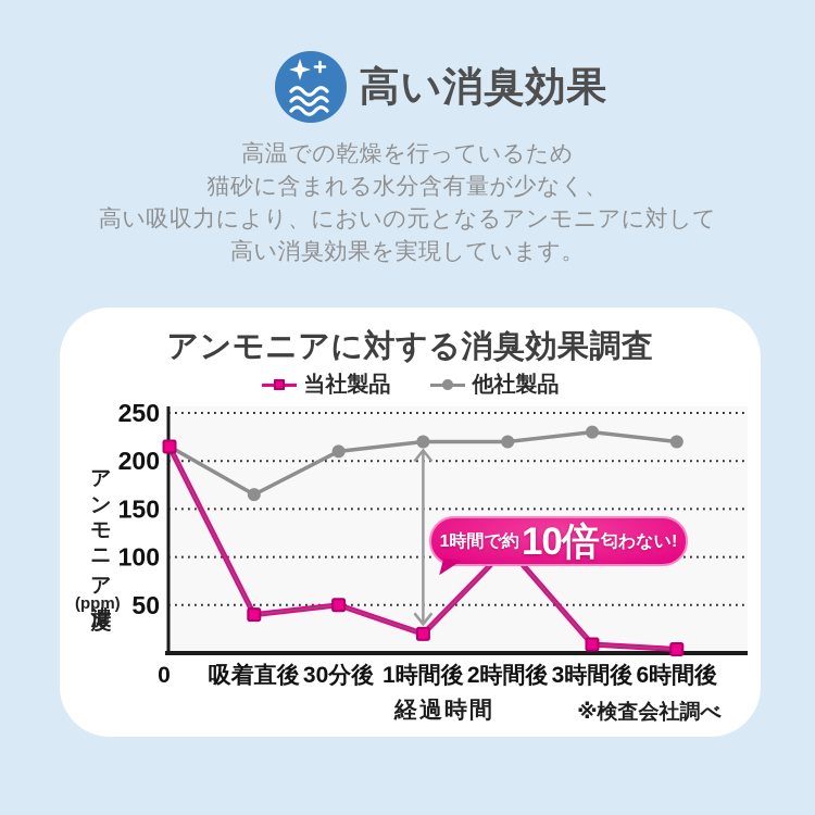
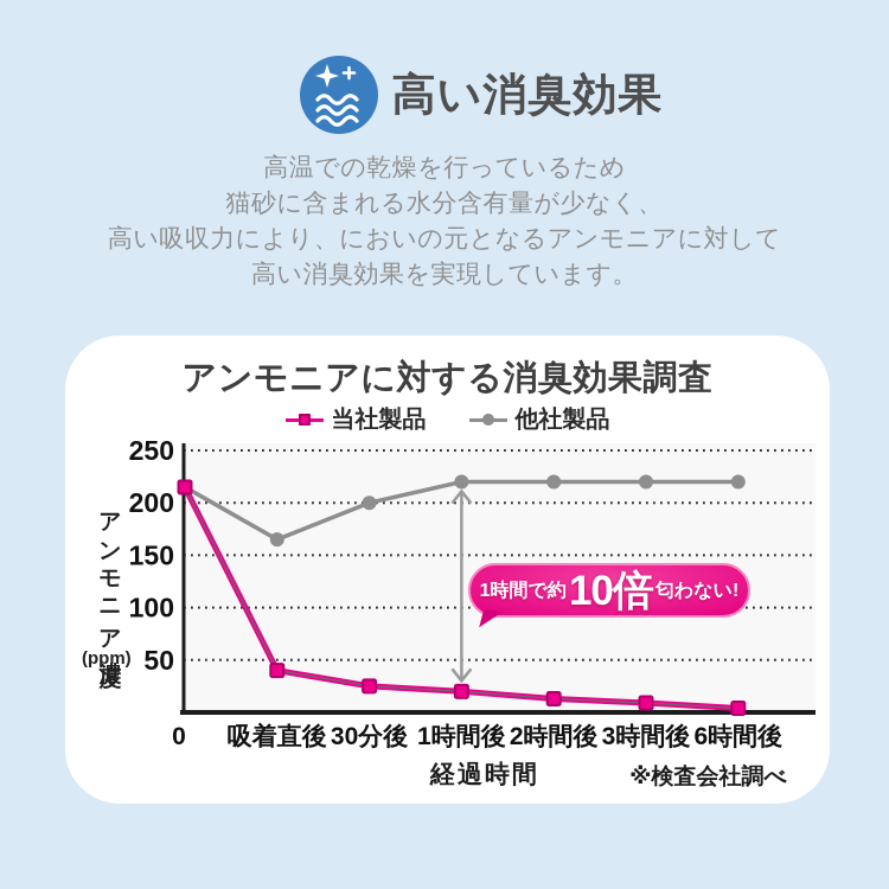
当社製品/30分後: 50 -> 20
他社製品/30分後: 210 -> 200
当社製品/2時間後: 110 -> 10
他社製品/3時間後: 230 -> 220
